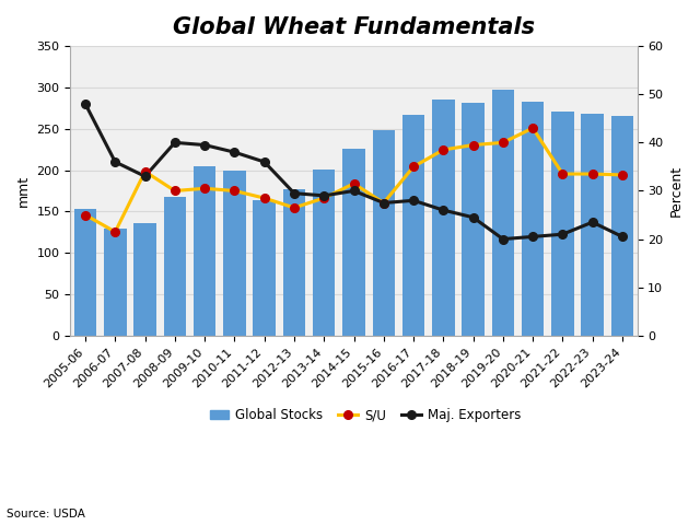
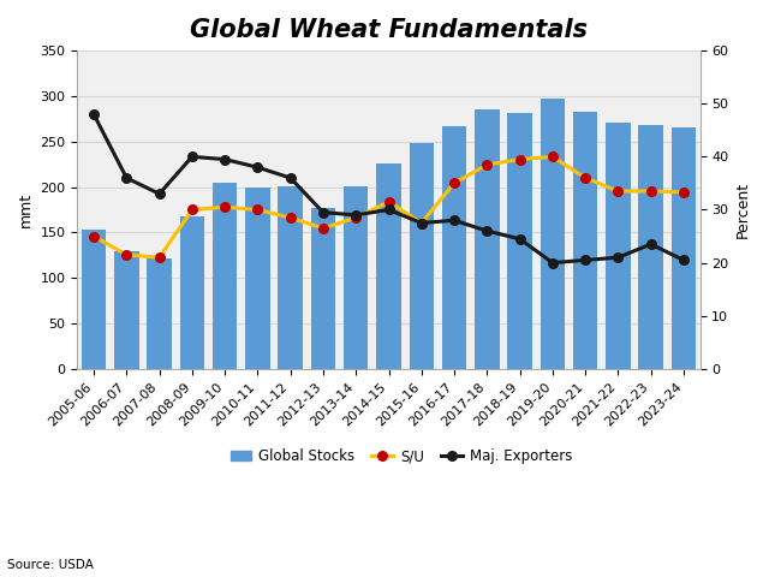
Global Stocks/2007-08: 136 -> 122
S/U/2007-08: 34.0 -> 21.0
Global Stocks/2011-12: 164 -> 201
S/U/2020-21: 43.0 -> 36.0
